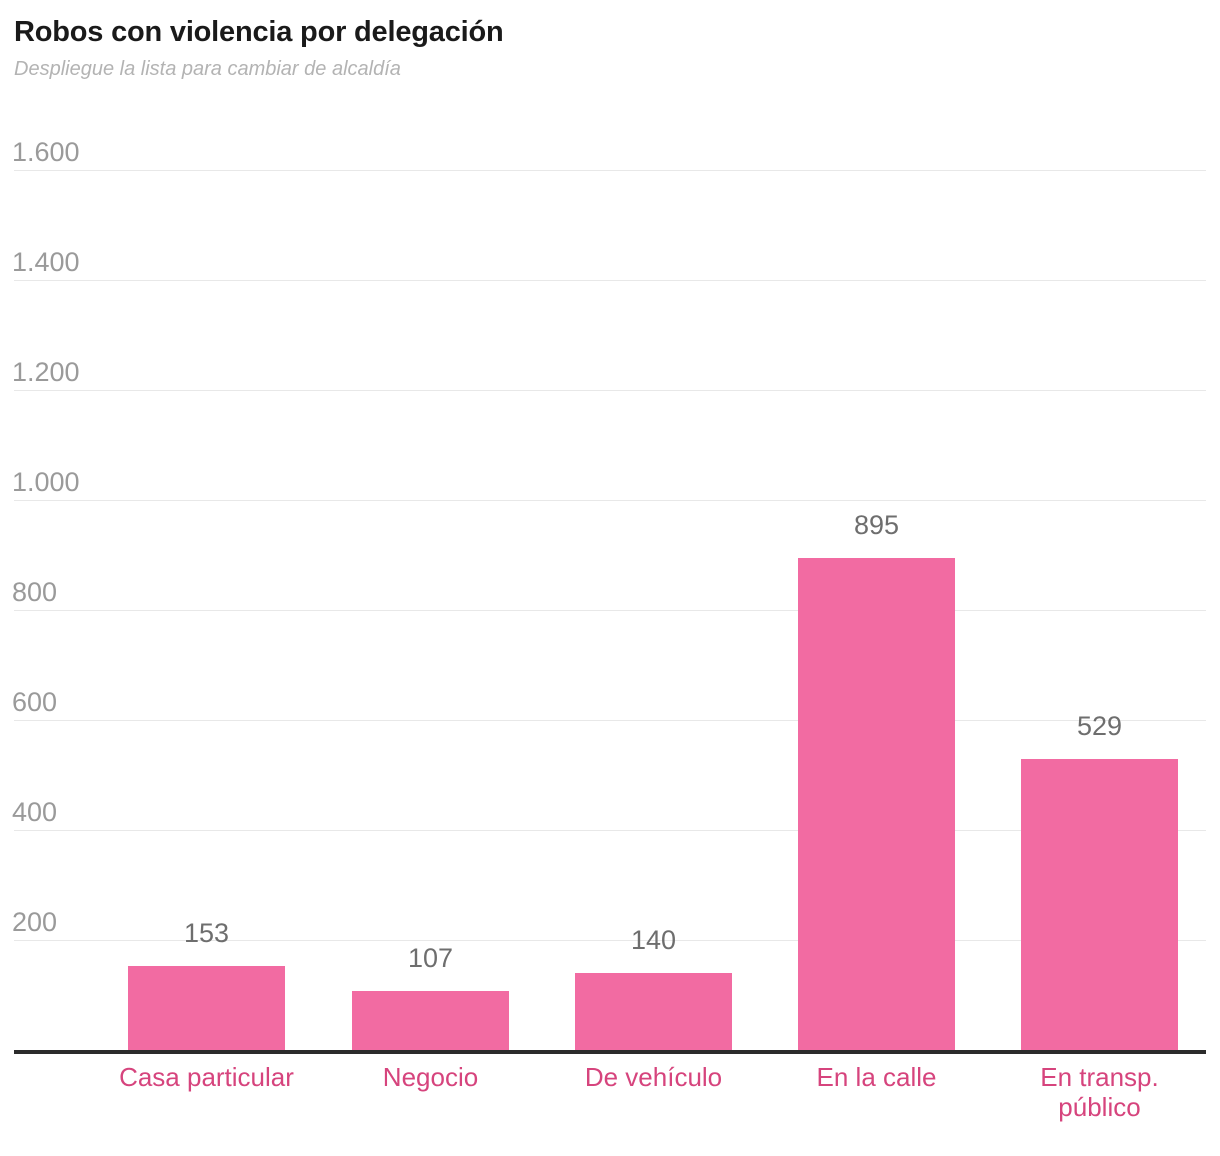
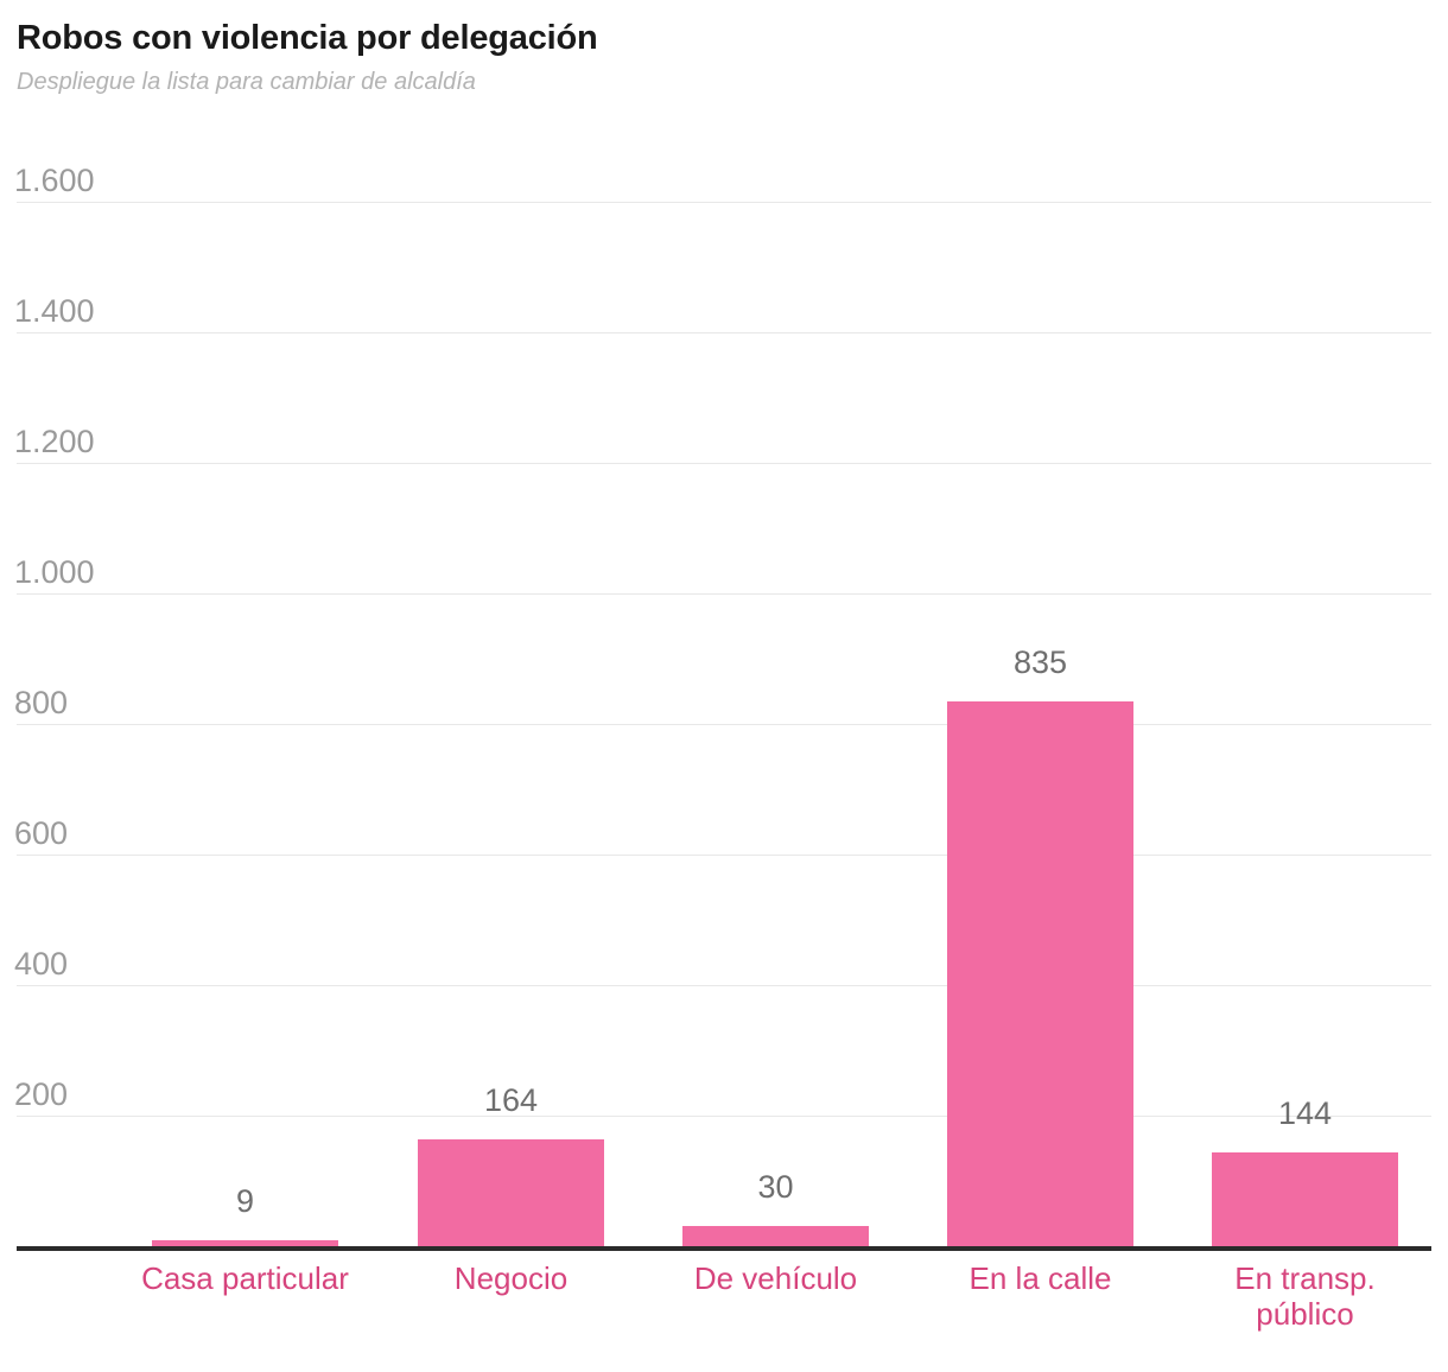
Casa particular: 153 -> 9
Negocio: 107 -> 164
De vehículo: 140 -> 30
En la calle: 895 -> 835
En transp. público: 529 -> 144
